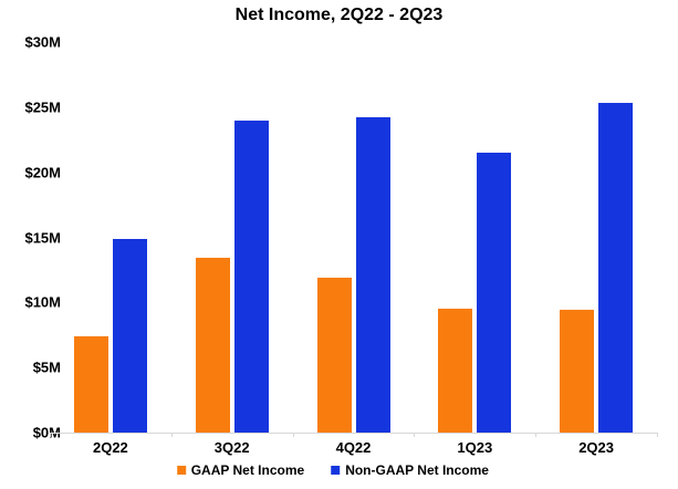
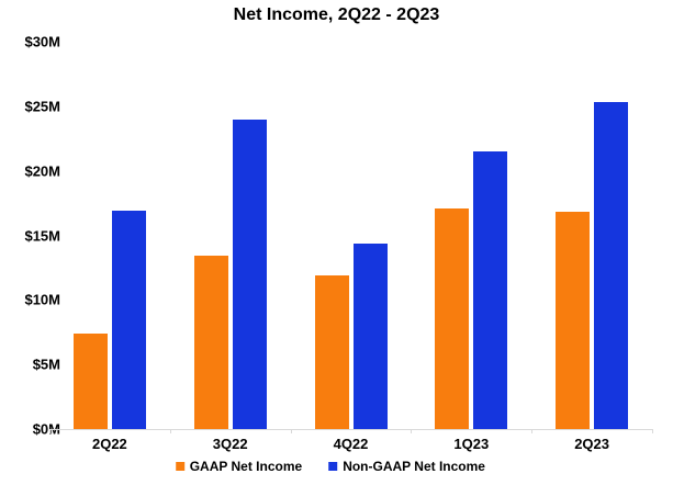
Non-GAAP Net Income/2Q22: $14.9M -> $16.9M
Non-GAAP Net Income/4Q22: $24.2M -> $14.4M
GAAP Net Income/1Q23: $9.5M -> $17.1M
GAAP Net Income/2Q23: $9.4M -> $16.8M
